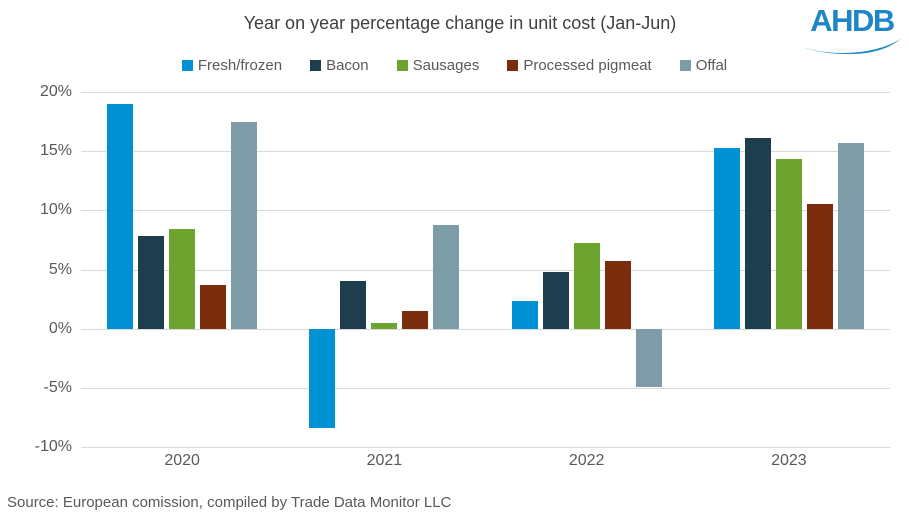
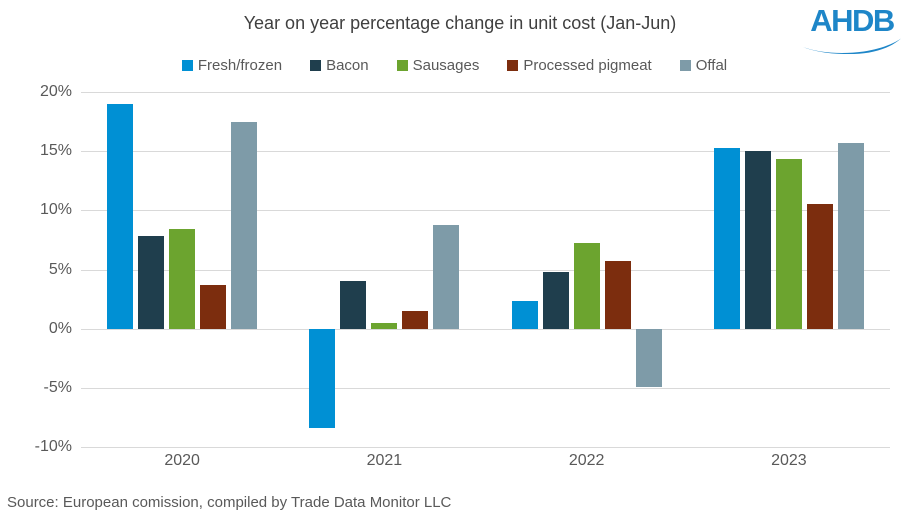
Bacon/2023: 16.1% -> 15.0%
